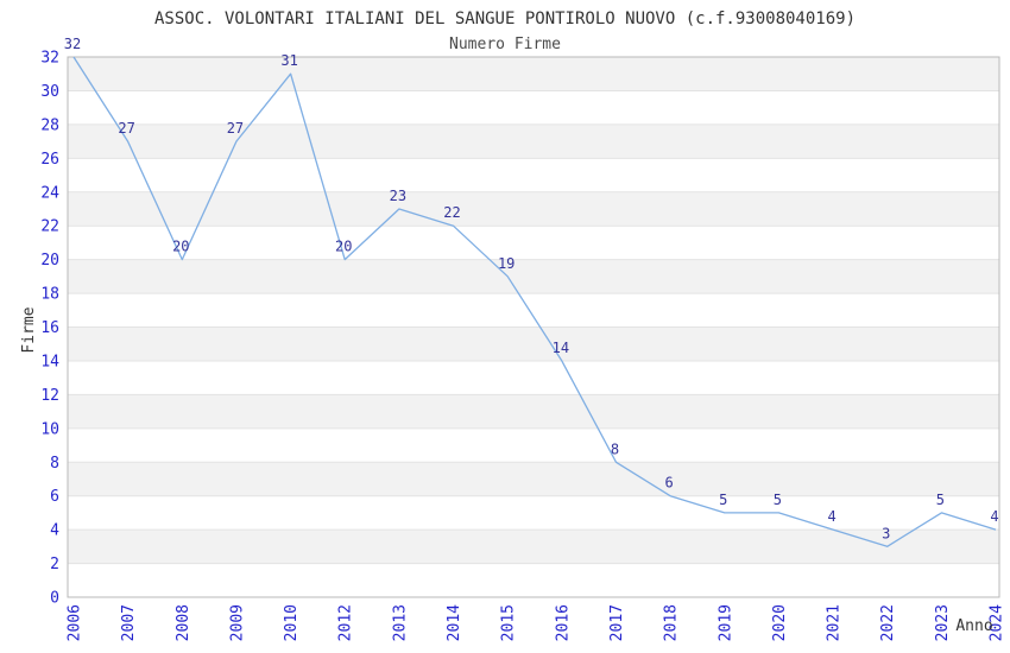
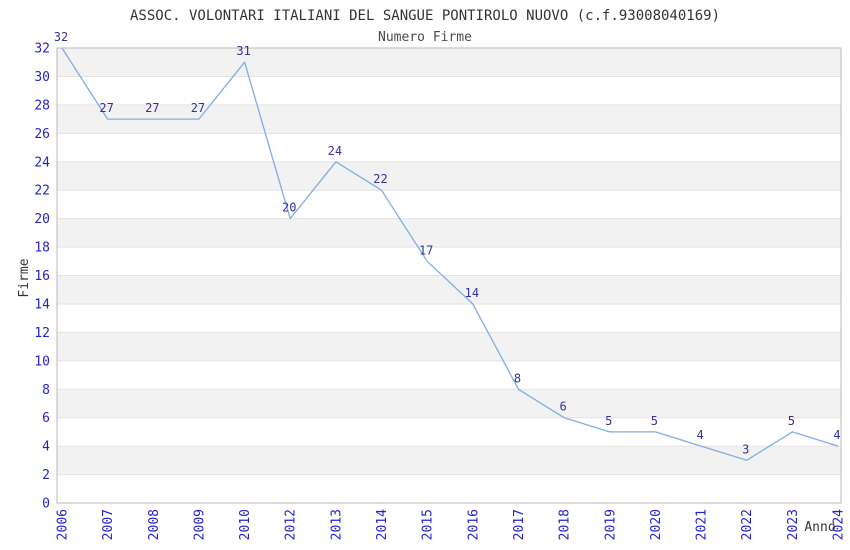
2008: 20 -> 27
2013: 23 -> 24
2015: 19 -> 17
